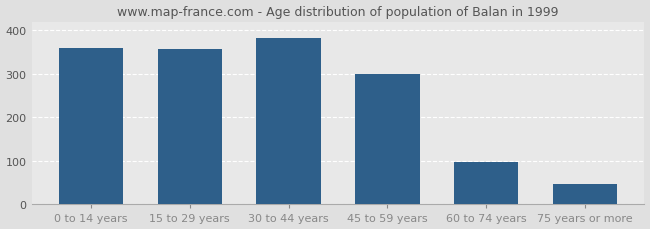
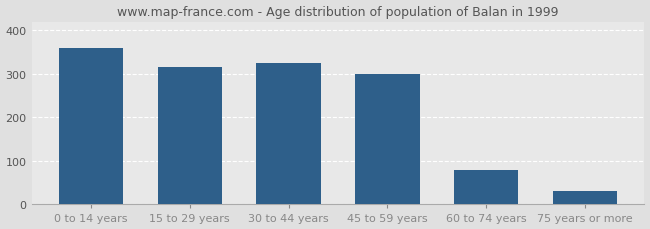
15 to 29 years: 356 -> 315
30 to 44 years: 382 -> 325
60 to 74 years: 97 -> 80
75 years or more: 47 -> 30
